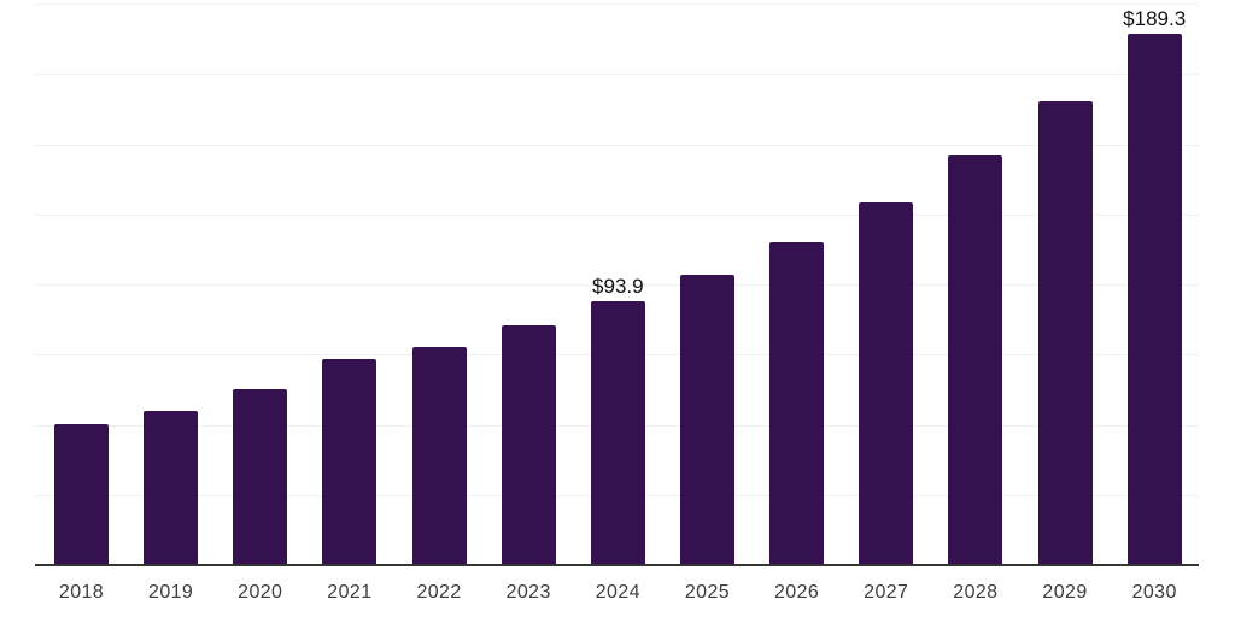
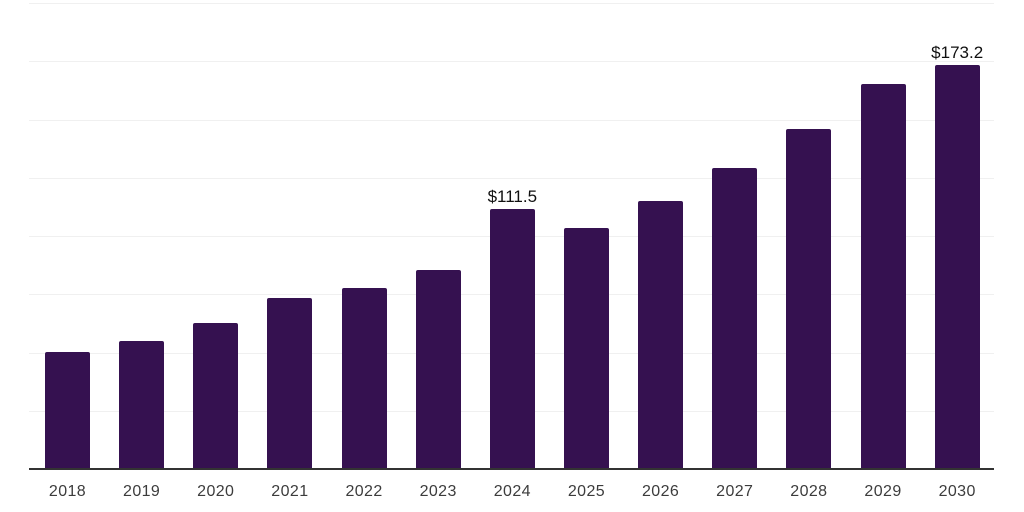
2024: $93.9 -> $111.5
2030: $189.3 -> $173.2
